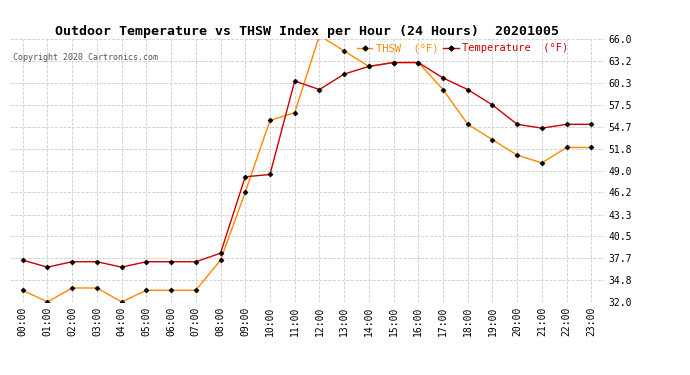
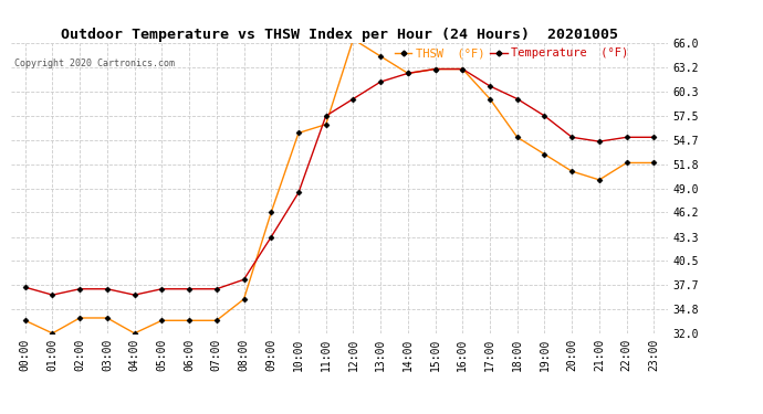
THSW (°F)/08:00: 37.4 -> 36.0
Temperature (°F)/09:00: 48.2 -> 43.3
Temperature (°F)/11:00: 60.6 -> 57.5
